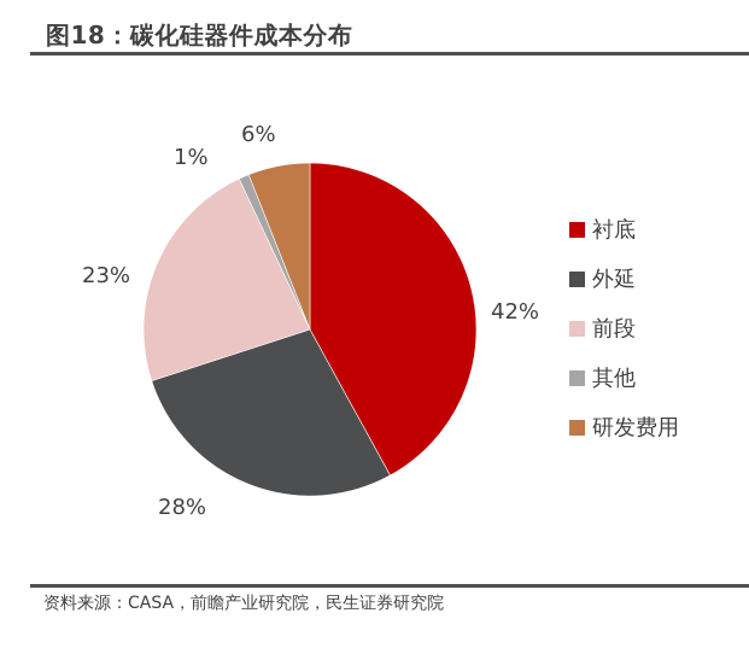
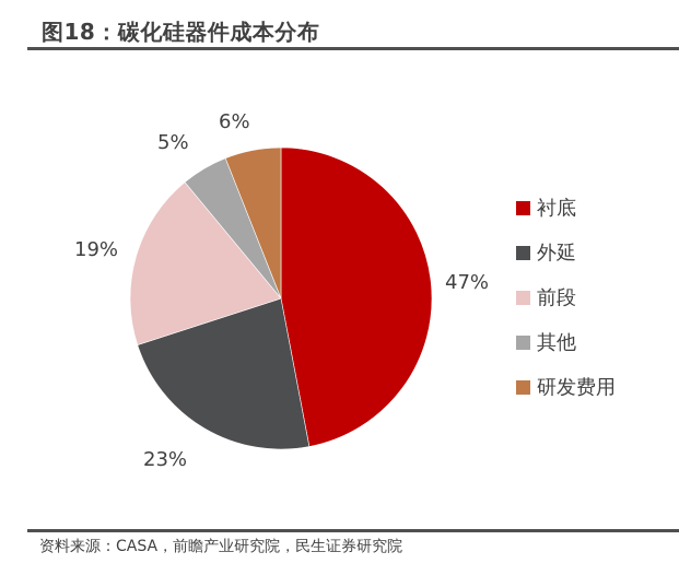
衬底: 42% -> 47%
外延: 28% -> 23%
前段: 23% -> 19%
其他: 1% -> 5%
